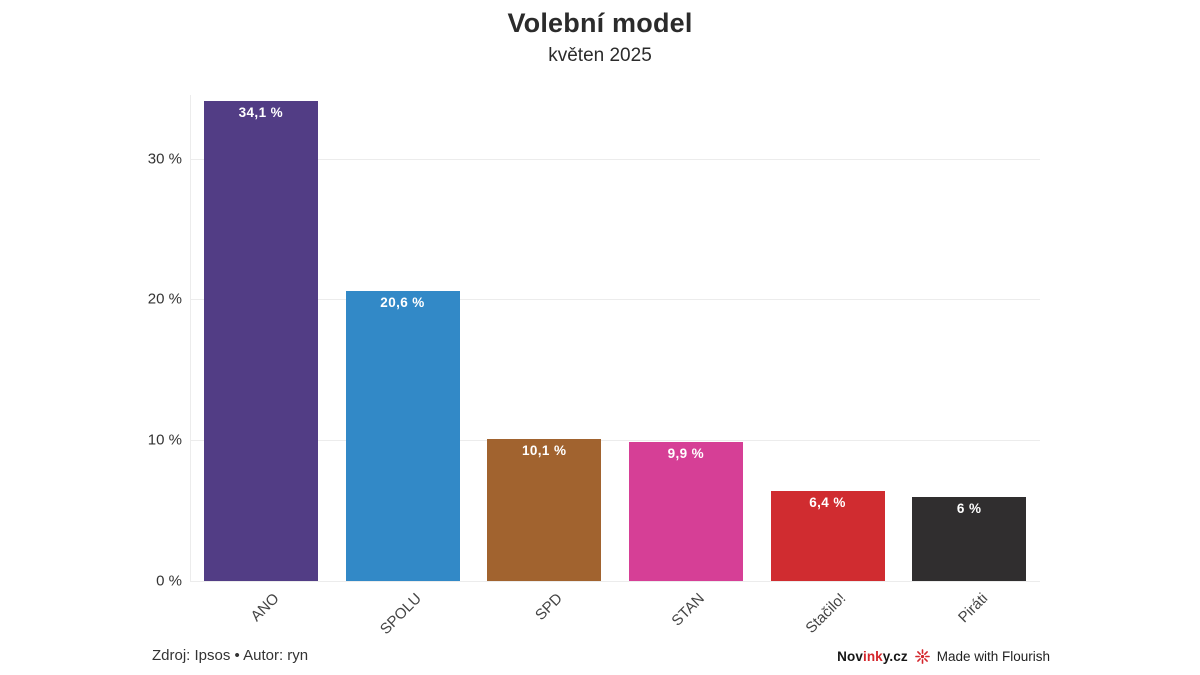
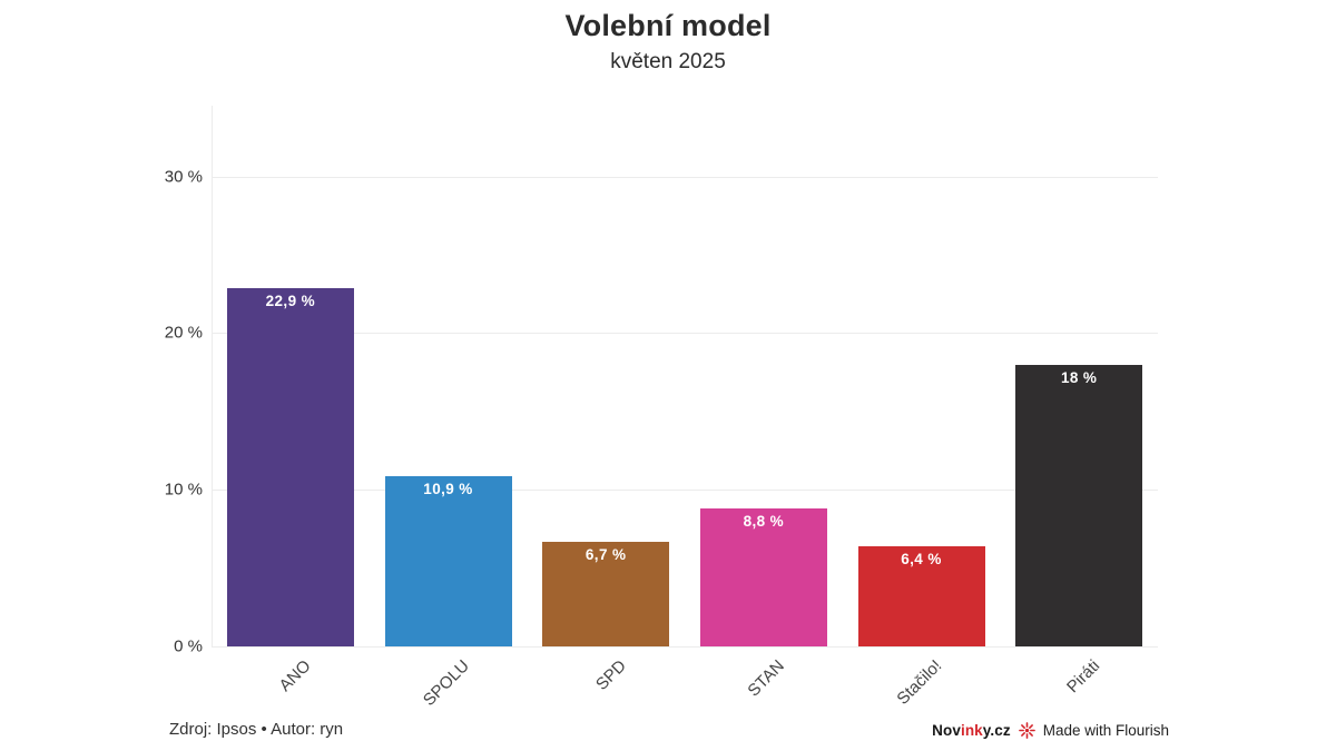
ANO: 34,1 -> 22,9
SPOLU: 20,6 -> 10,9
SPD: 10,1 -> 6,7
STAN: 9,9 -> 8,8
Piráti: 6 -> 18
